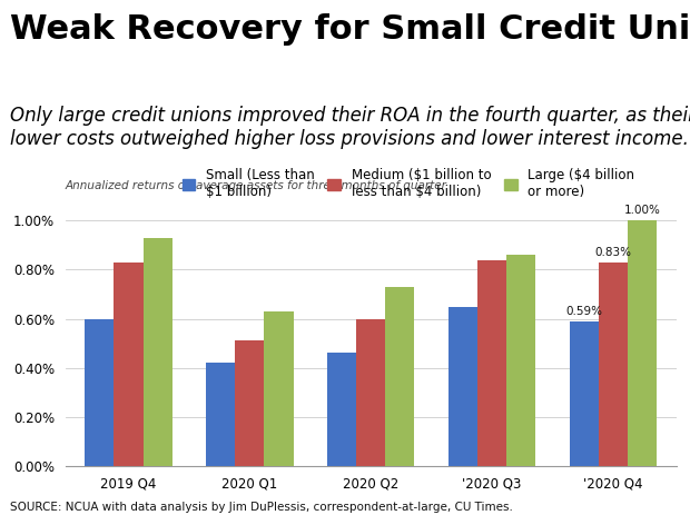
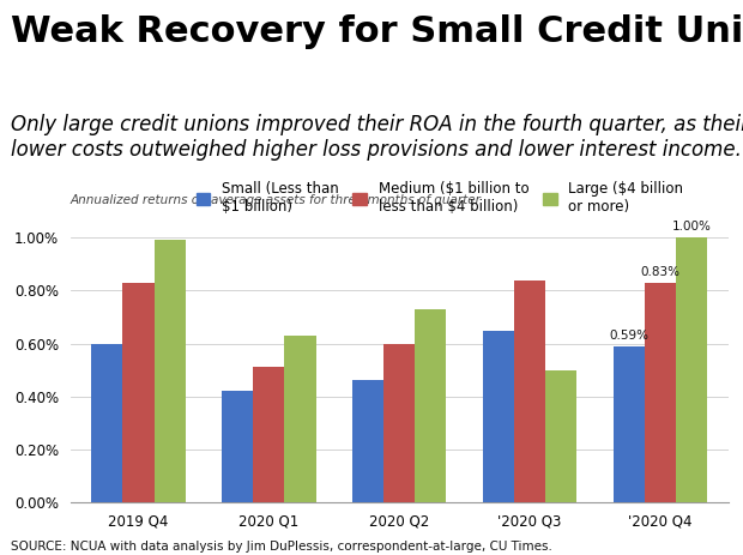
Large ($4 billion or more)/2019 Q4: 0.93% -> 0.99%
Large ($4 billion or more)/'2020 Q3: 0.86% -> 0.50%
